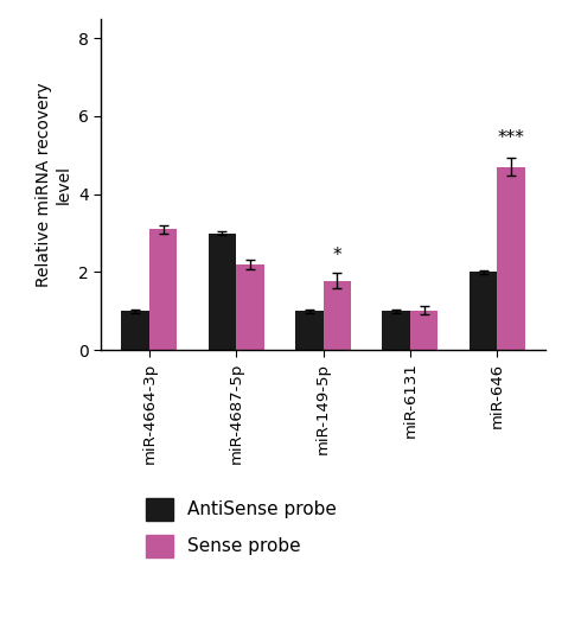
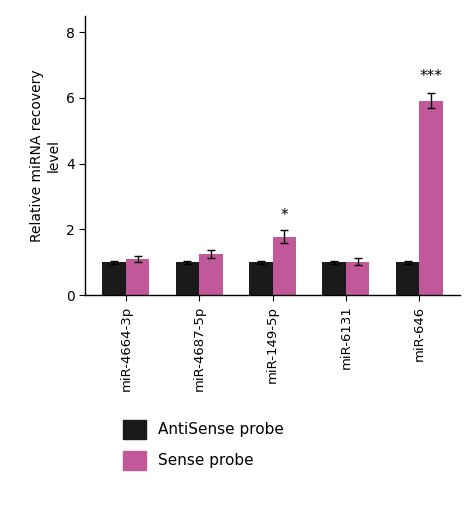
Sense probe/miR-4664-3p: 3.10 -> 1.10
AntiSense probe/miR-4687-5p: 3 -> 1
Sense probe/miR-4687-5p: 2.20 -> 1.25
AntiSense probe/miR-646: 2 -> 1
Sense probe/miR-646: 4.70 -> 5.92
